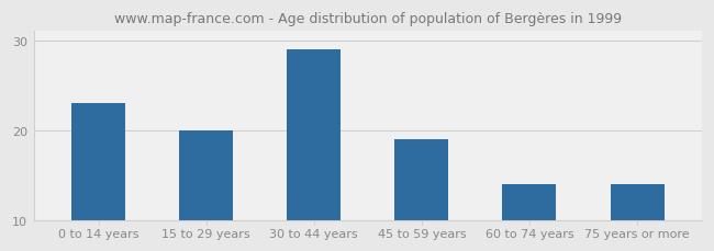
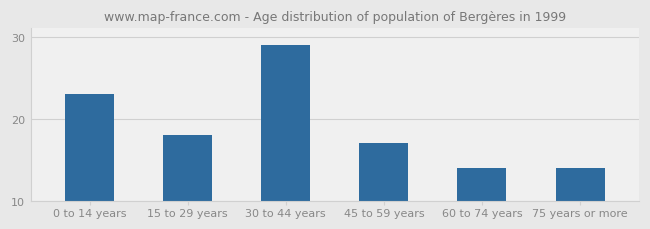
15 to 29 years: 20 -> 18
45 to 59 years: 19 -> 17
